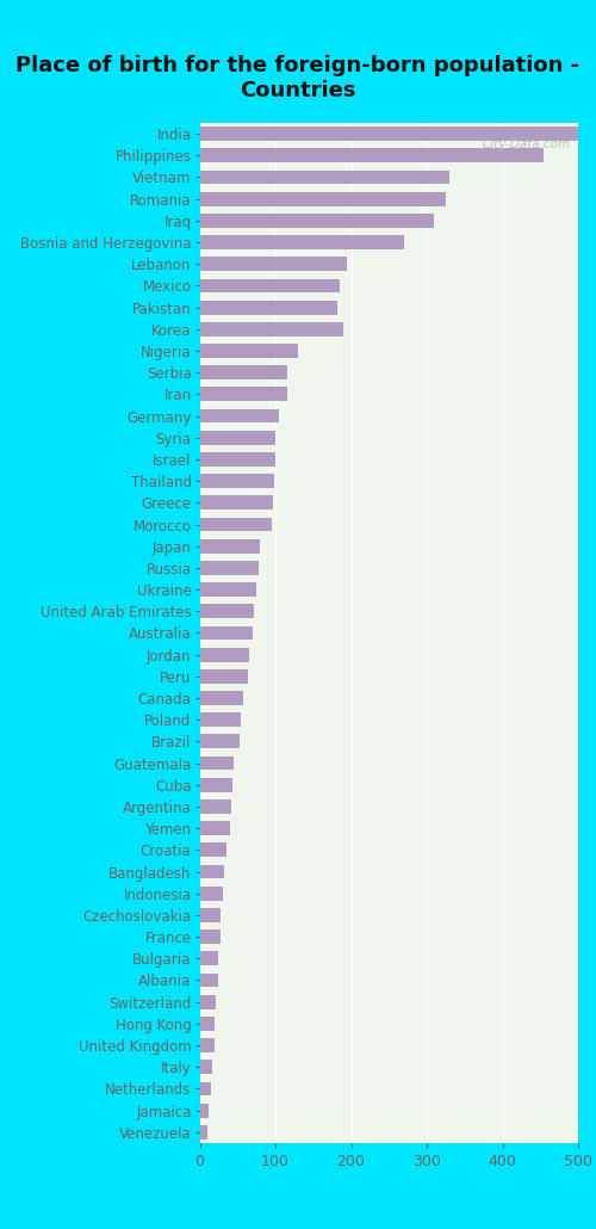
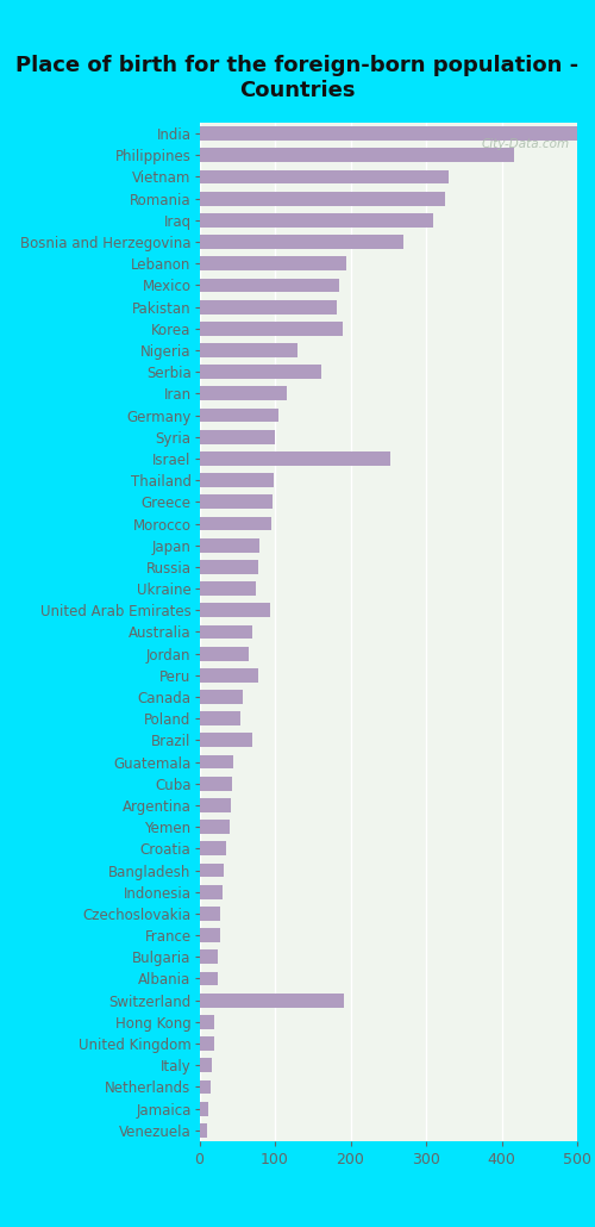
Philippines: 455 -> 416
Serbia: 115 -> 162
Israel: 100 -> 252
United Arab Emirates: 72 -> 94
Peru: 63 -> 78
Brazil: 53 -> 70
Switzerland: 22 -> 192
